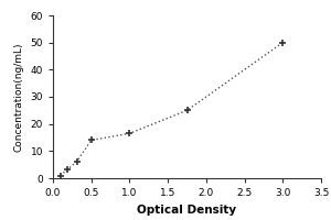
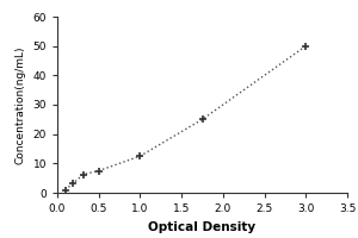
0.5: 14.0 -> 7.5
1.0: 16.5 -> 12.5
